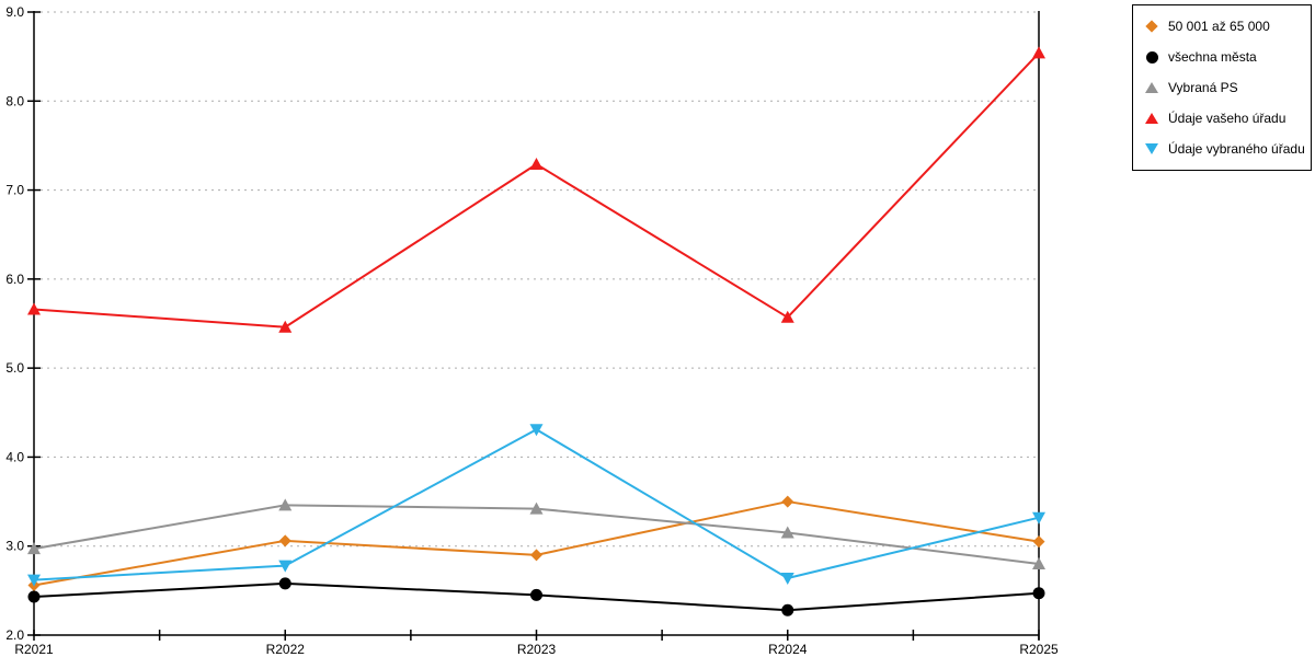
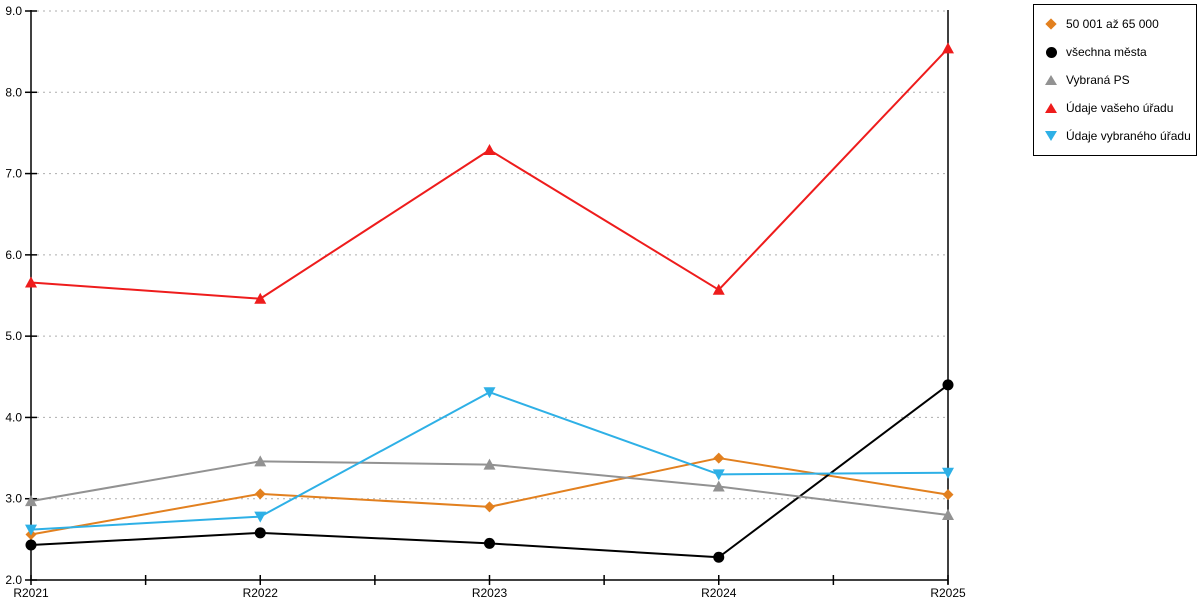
Údaje vybraného úřadu/R2024: 2.6 -> 3.3
všechna města/R2025: 2.5 -> 4.4
